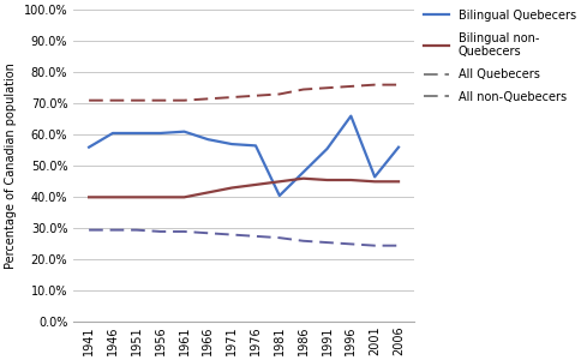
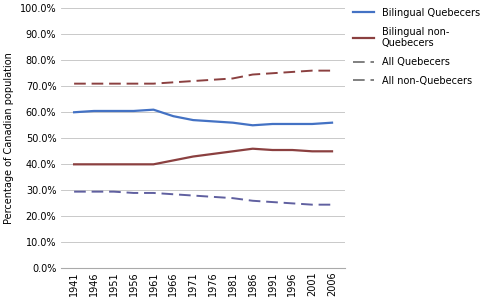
Bilingual Quebecers/1941: 56.0% -> 60.0%
Bilingual Quebecers/1981: 40.5% -> 56.0%
Bilingual Quebecers/1986: 48.0% -> 55.0%
Bilingual Quebecers/1996: 66.0% -> 55.5%
Bilingual Quebecers/2001: 46.5% -> 55.5%
